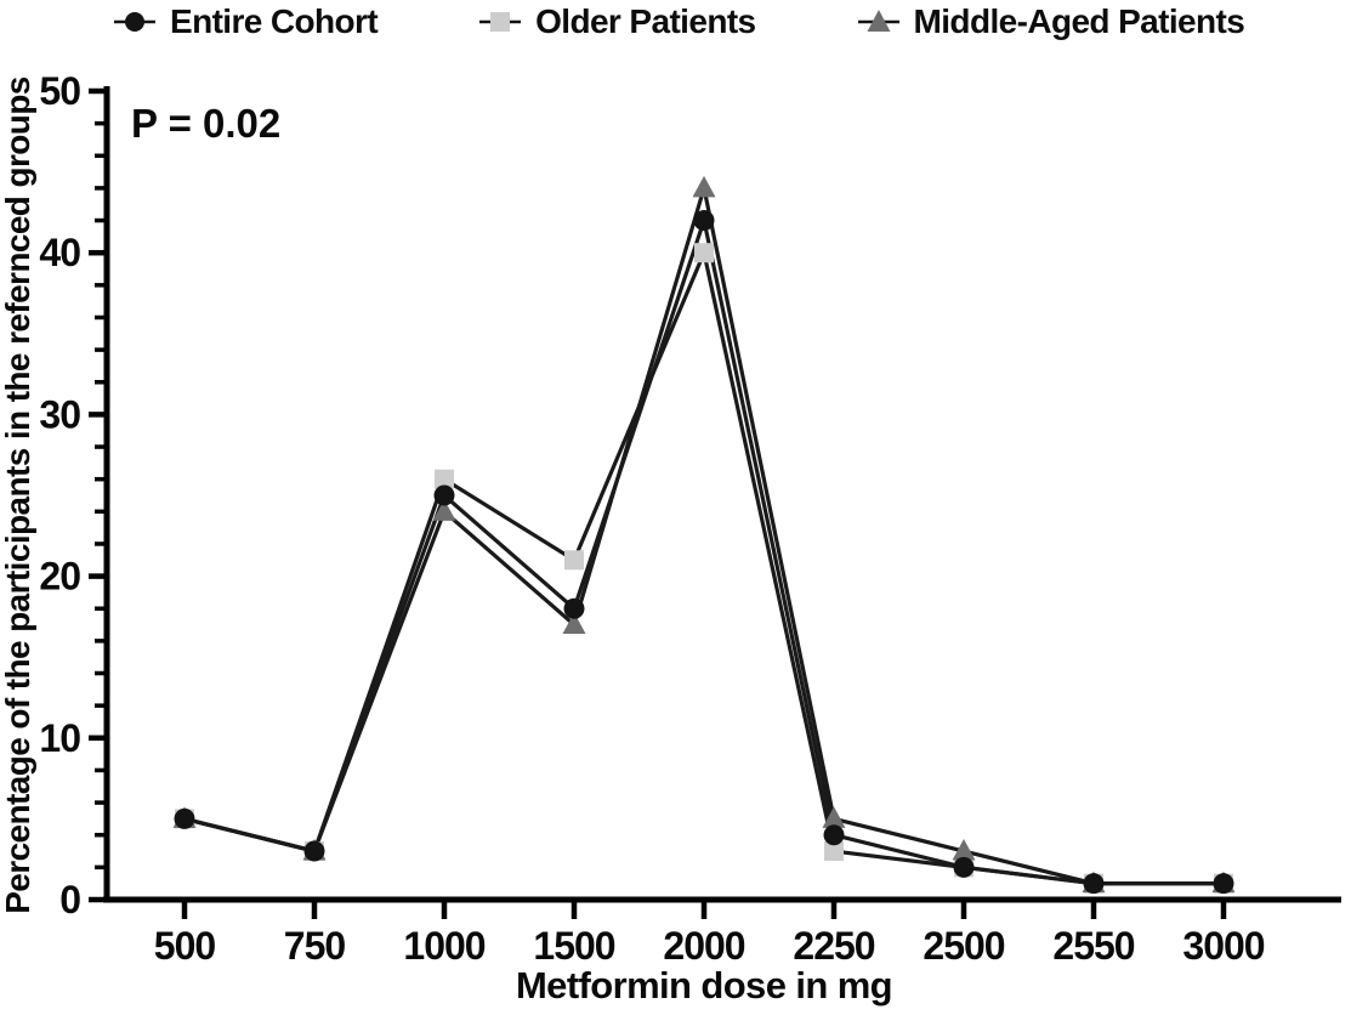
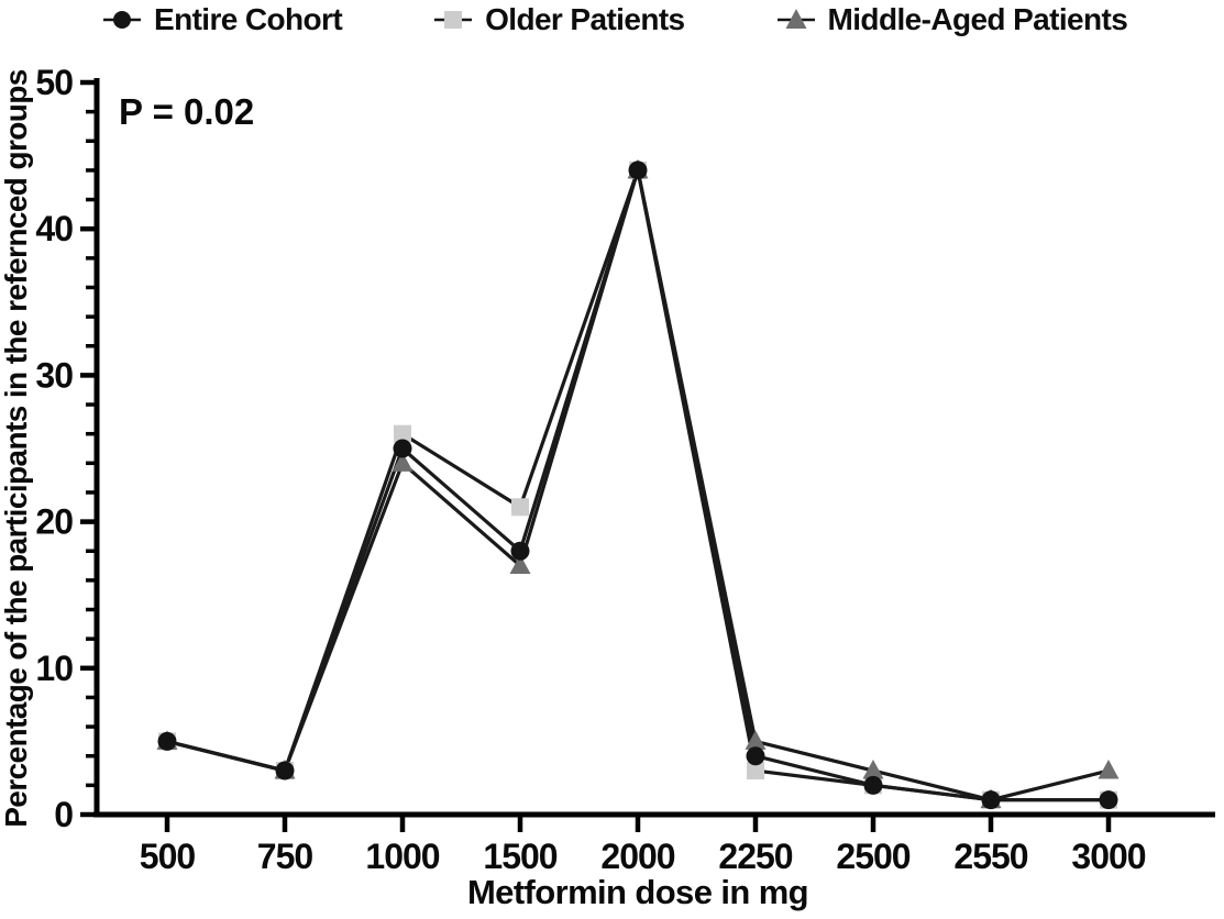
Entire Cohort/2000: 42 -> 44
Older Patients/2000: 40 -> 44
Middle-Aged Patients/3000: 1 -> 3
